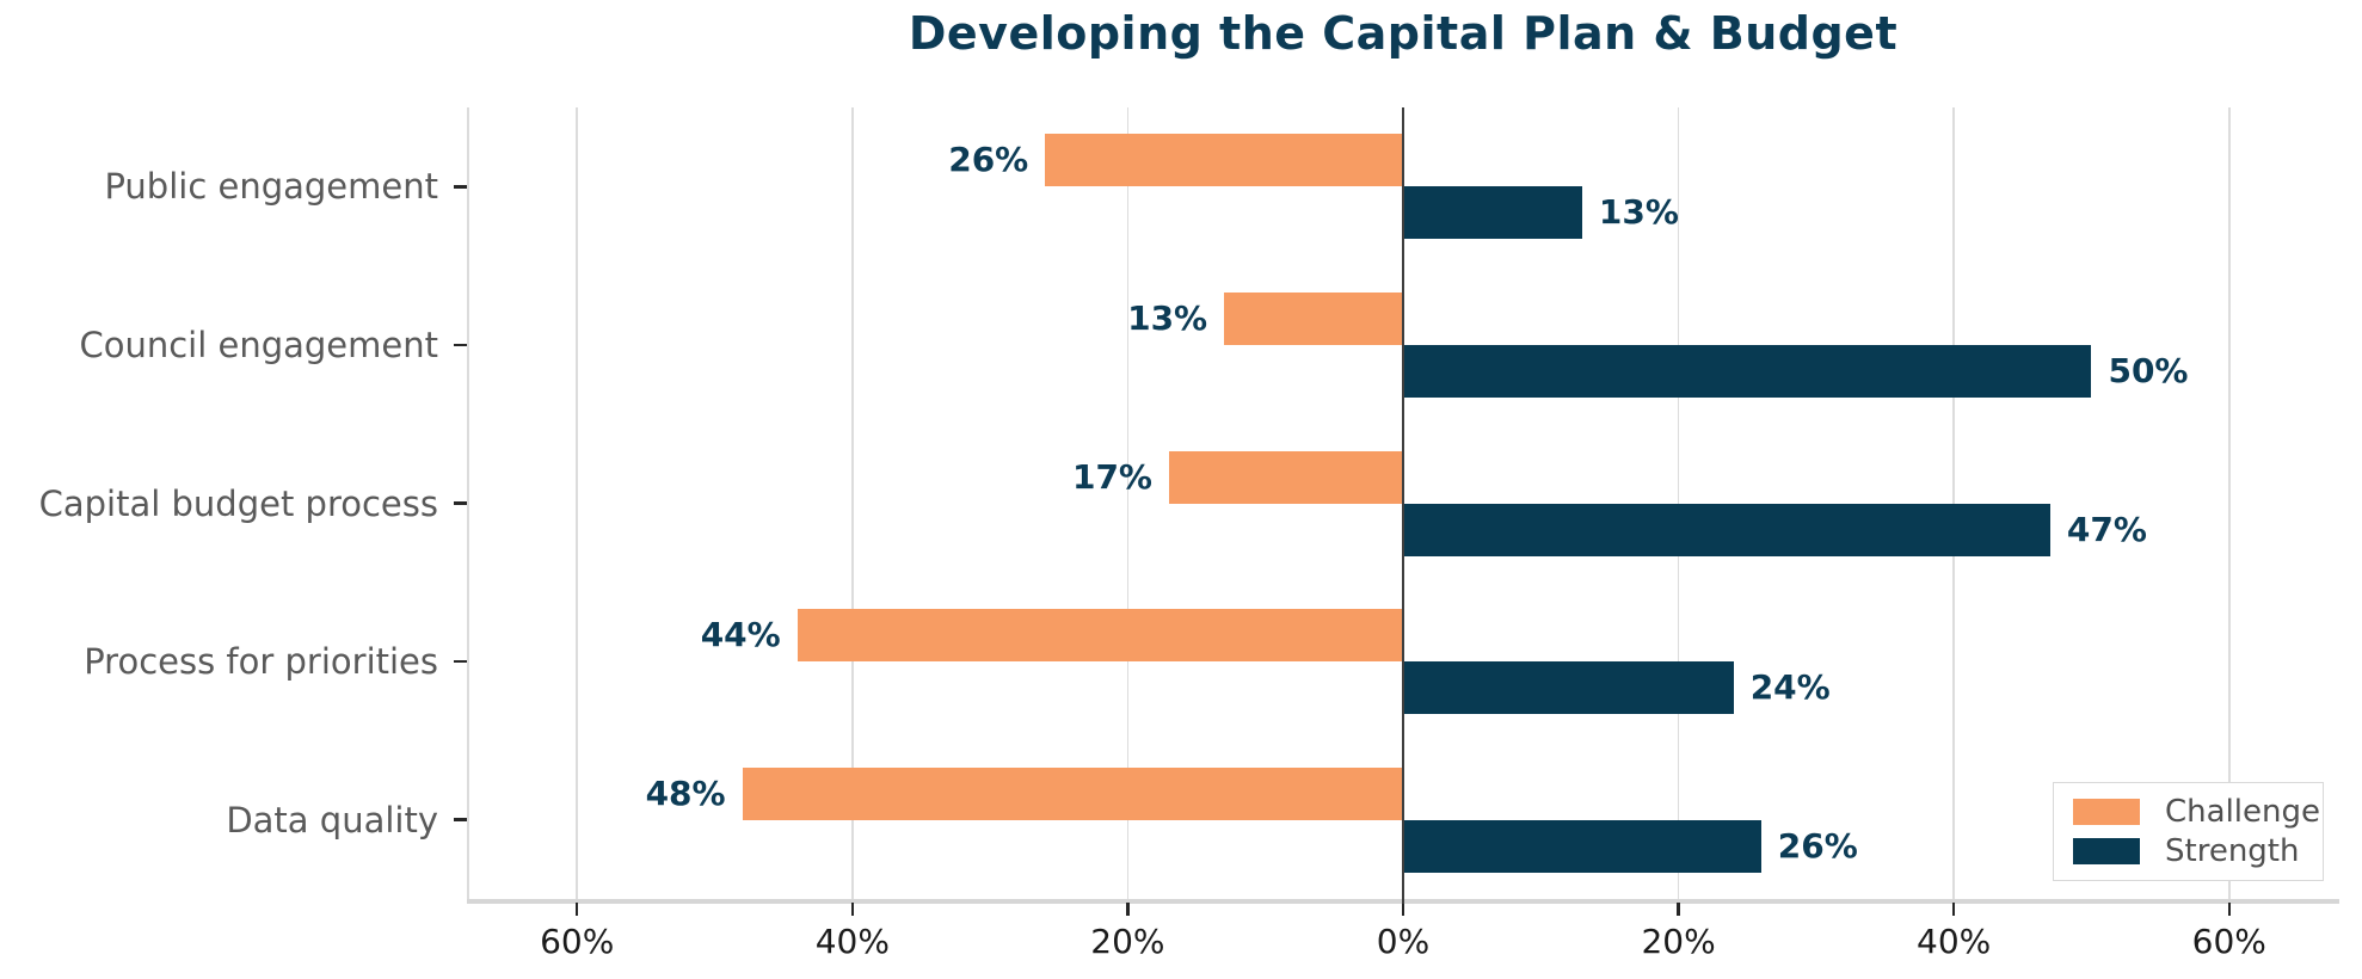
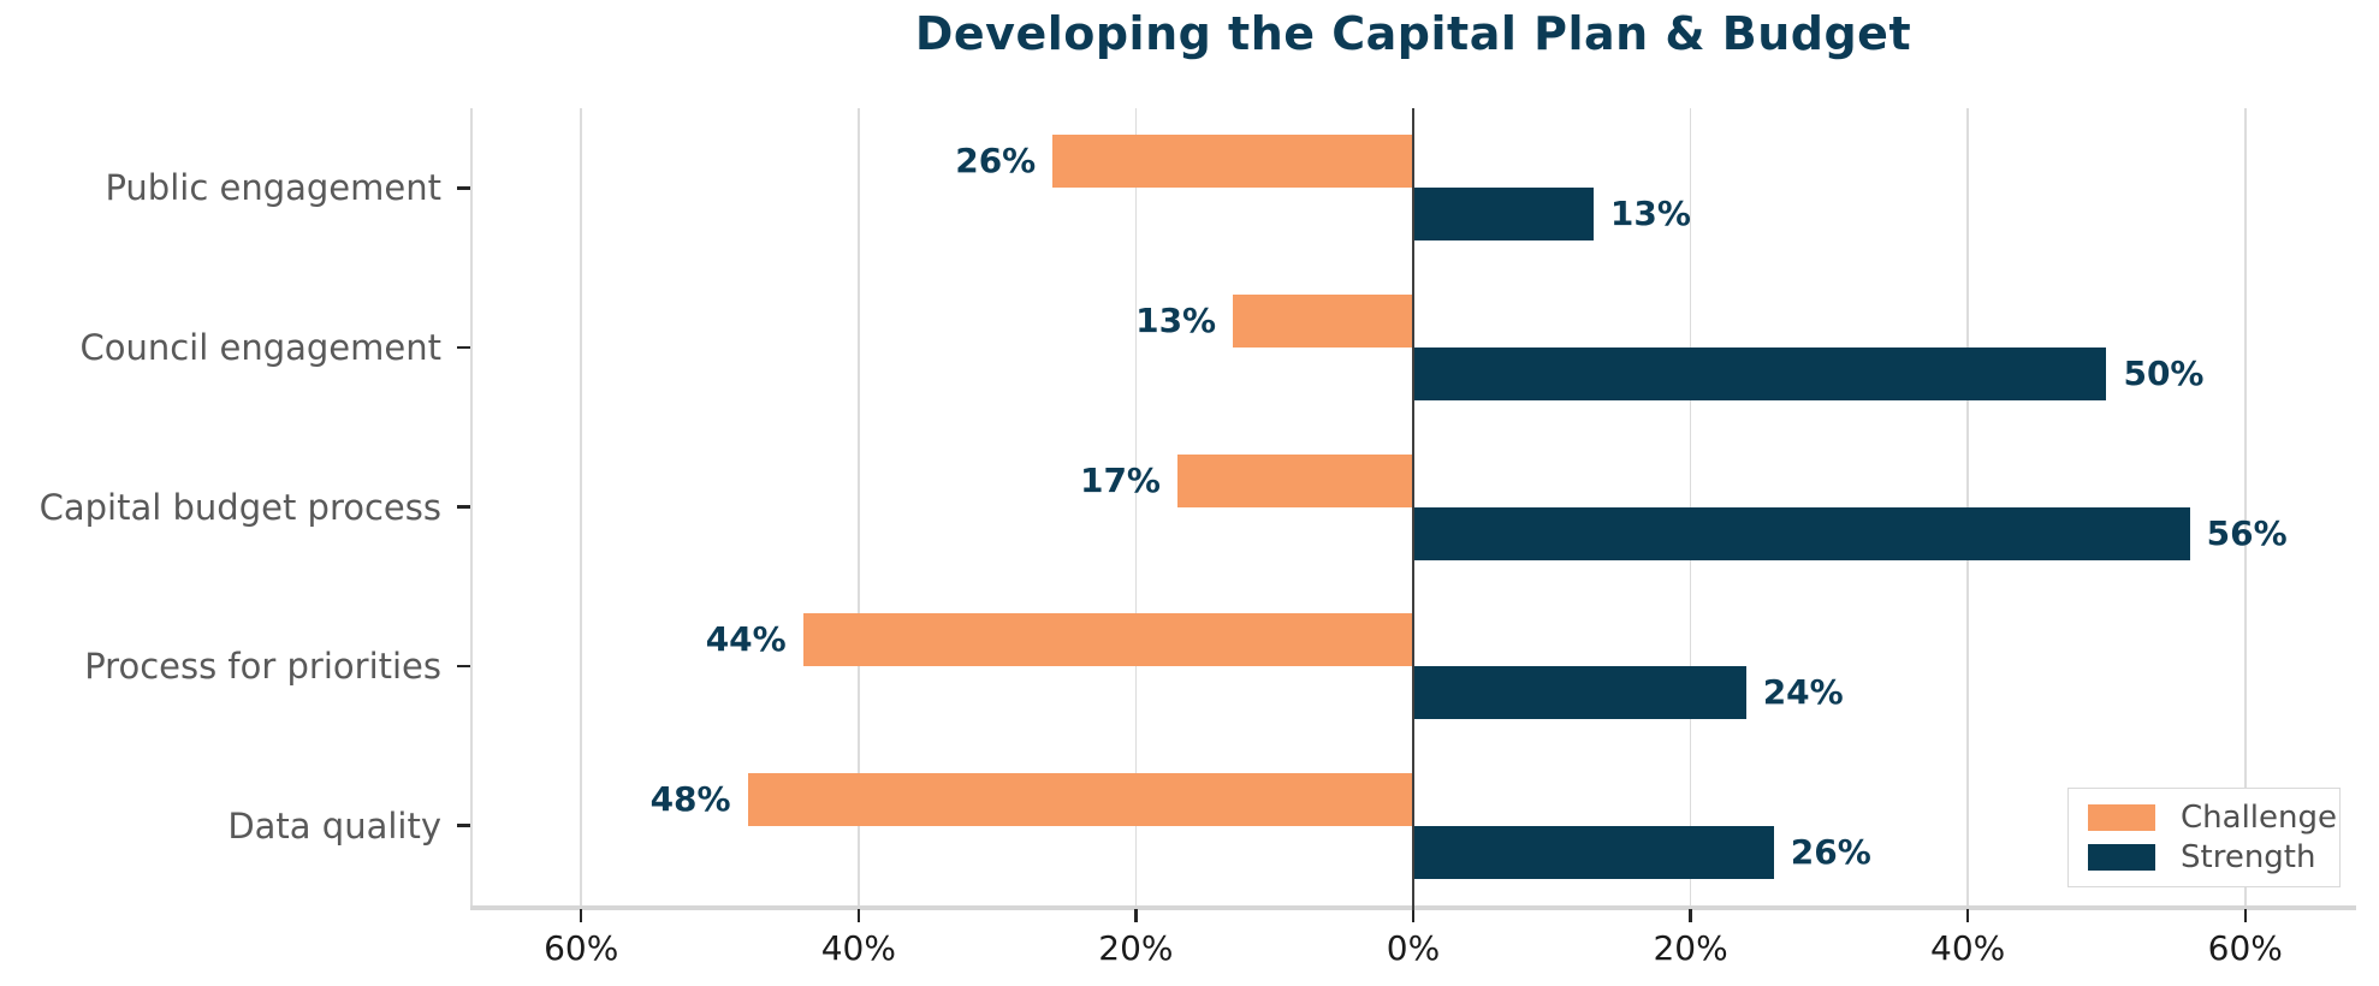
Strength/Capital budget process: 47% -> 56%
